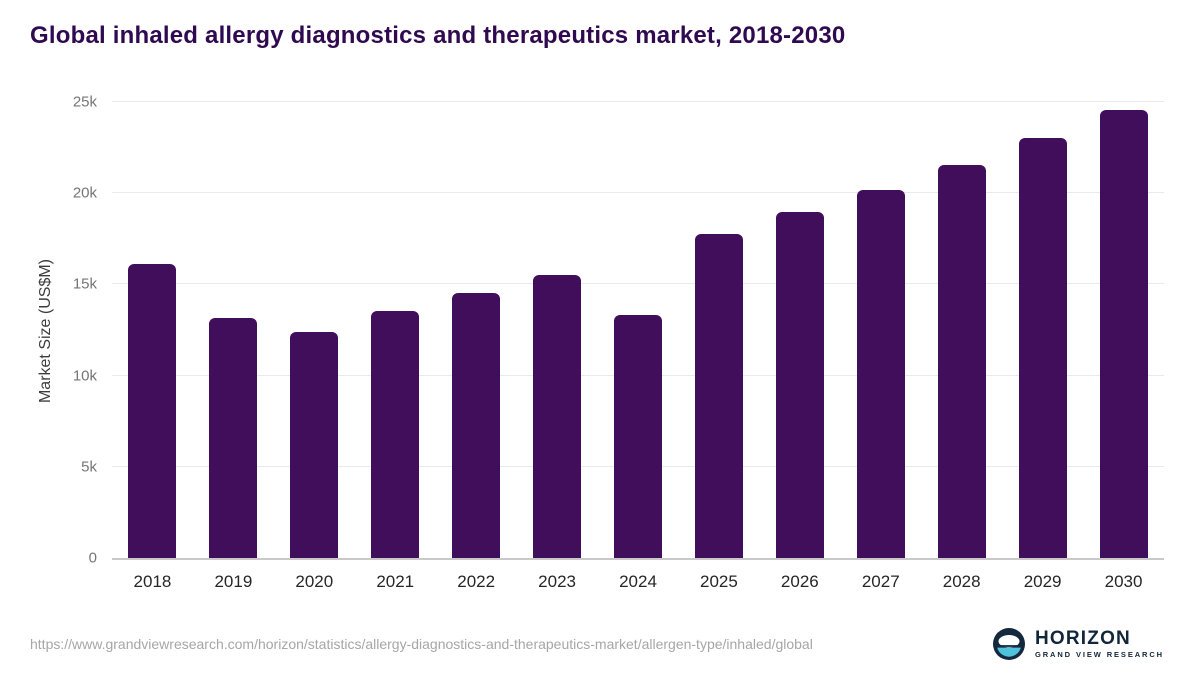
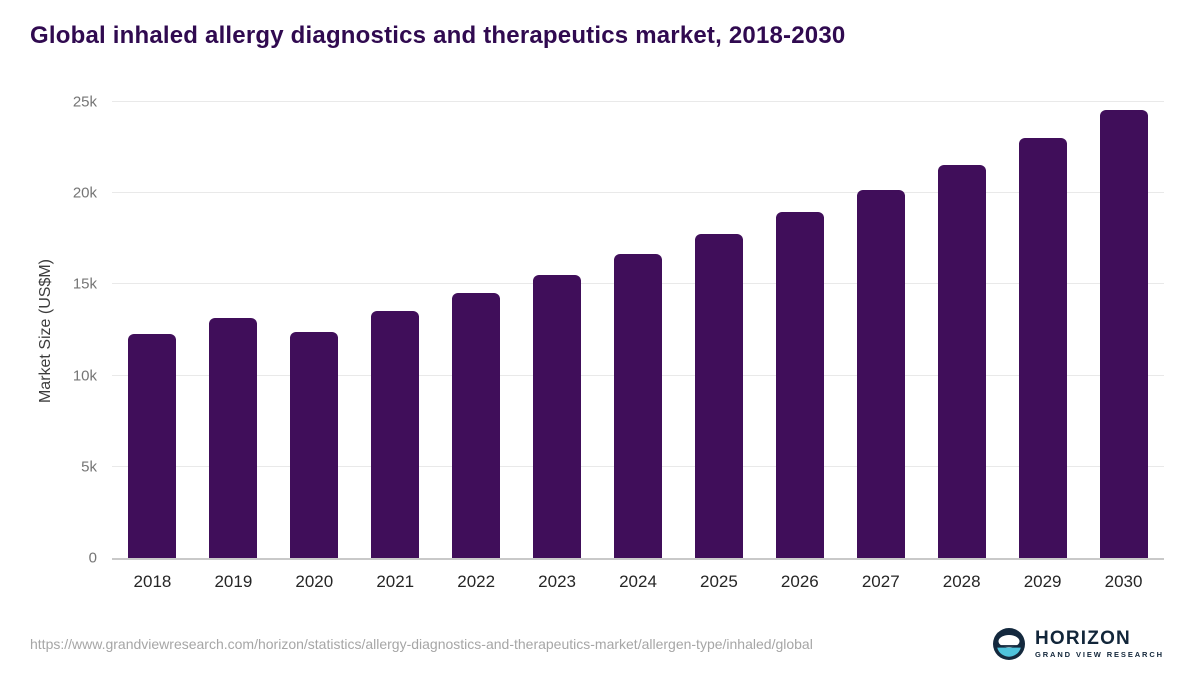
2018: 16.1k -> 12.3k
2024: 13.3k -> 16.6k
